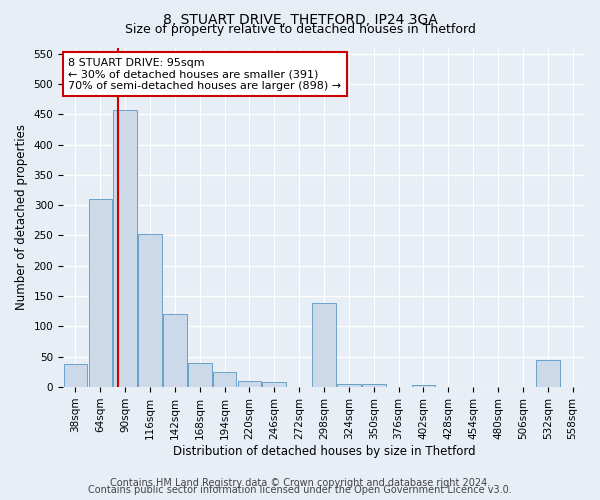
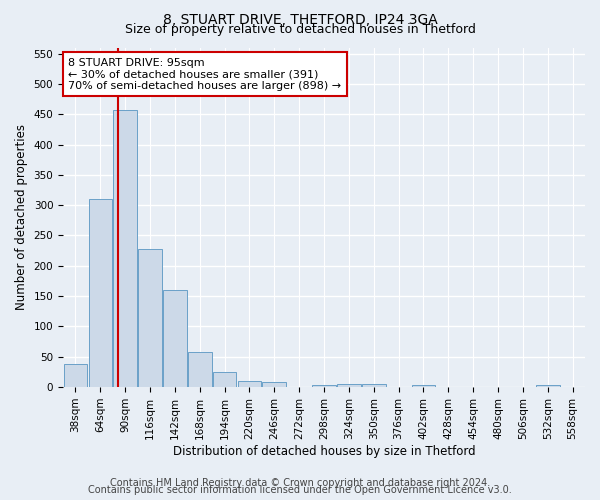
116sqm: 252 -> 228
142sqm: 120 -> 160
168sqm: 40 -> 58
298sqm: 138 -> 4
532sqm: 44 -> 4
